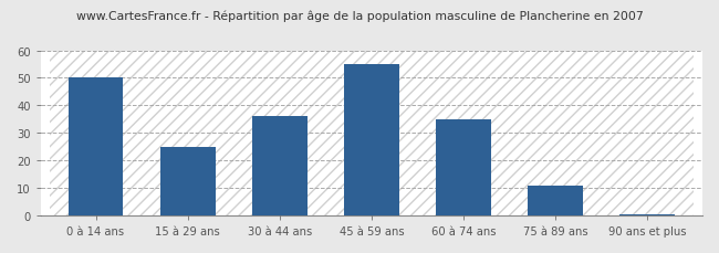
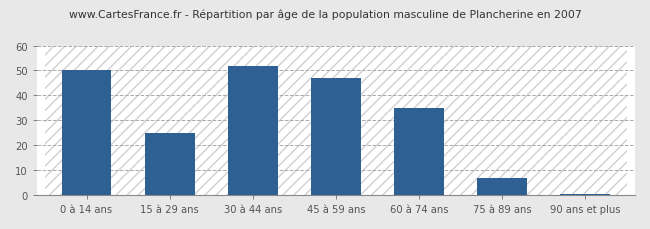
30 à 44 ans: 36.0 -> 52.0
45 à 59 ans: 55.0 -> 47.0
75 à 89 ans: 11.0 -> 7.0
